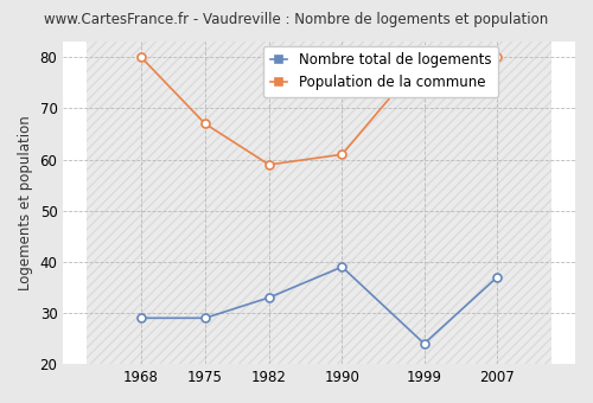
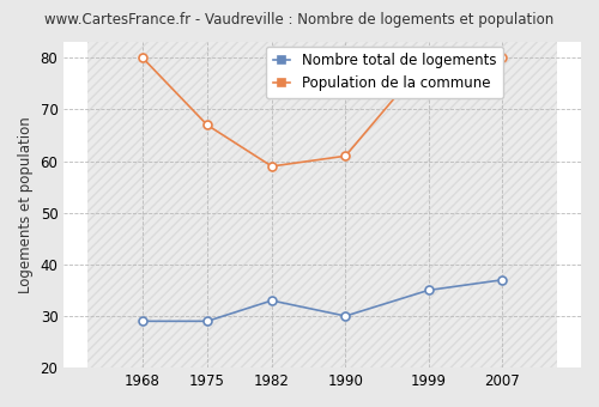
Nombre total de logements/1990: 39 -> 30
Nombre total de logements/1999: 24 -> 35
